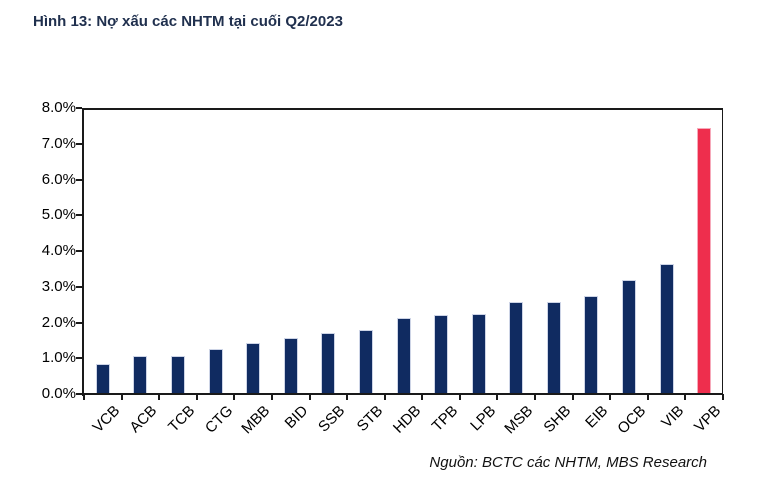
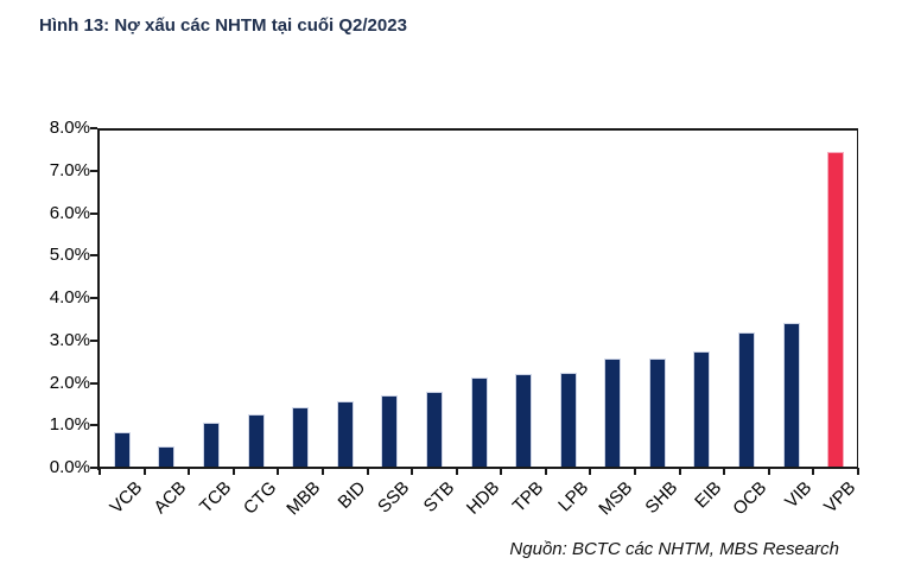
ACB: 1.1% -> 0.5%
VIB: 3.6% -> 3.4%
